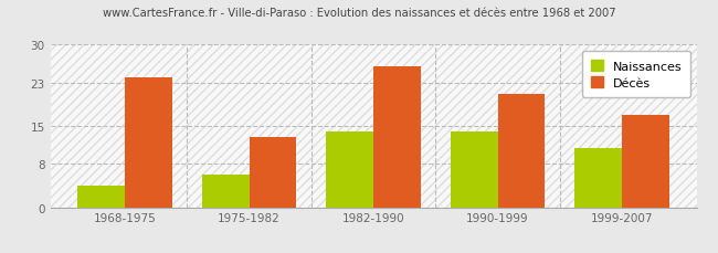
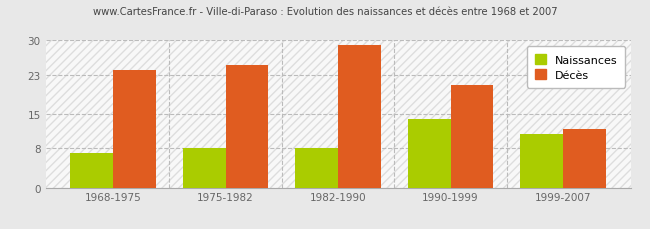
Naissances/1968-1975: 4 -> 7
Naissances/1975-1982: 6 -> 8
Décès/1975-1982: 13 -> 25
Naissances/1982-1990: 14 -> 8
Décès/1982-1990: 26 -> 29
Décès/1999-2007: 17 -> 12
